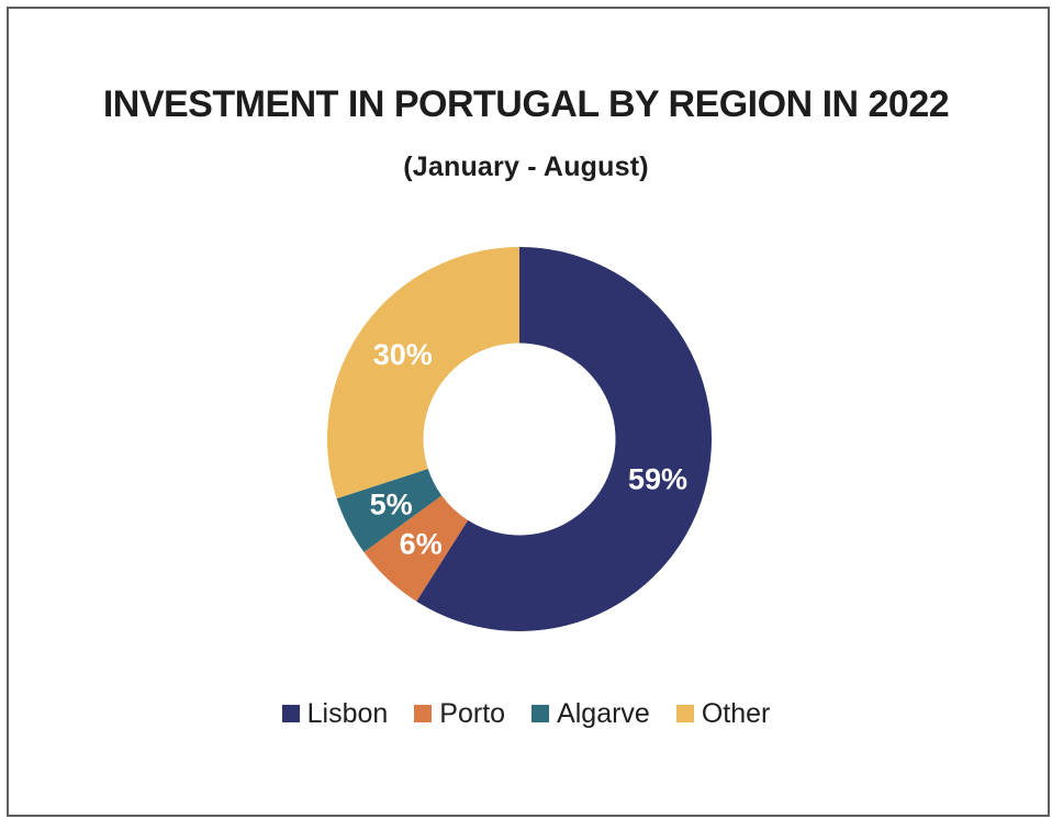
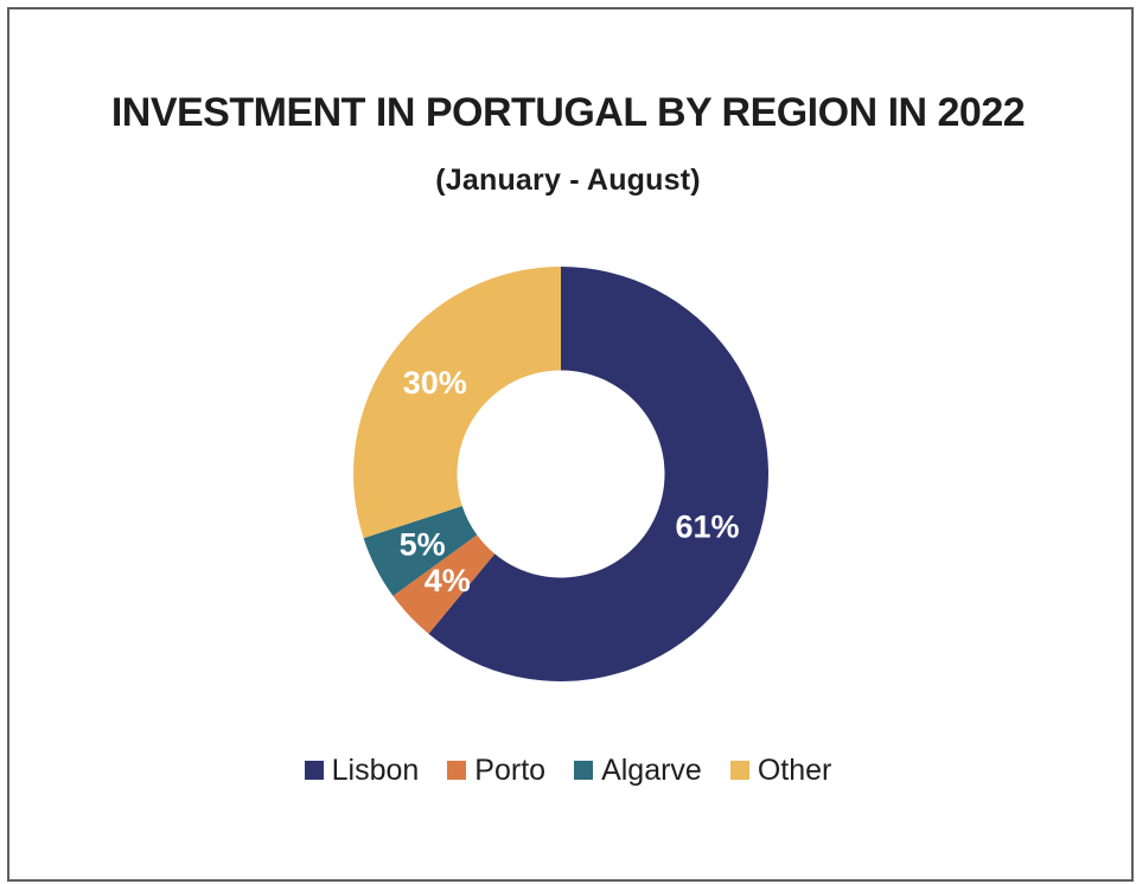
Lisbon: 59% -> 61%
Porto: 6% -> 4%
